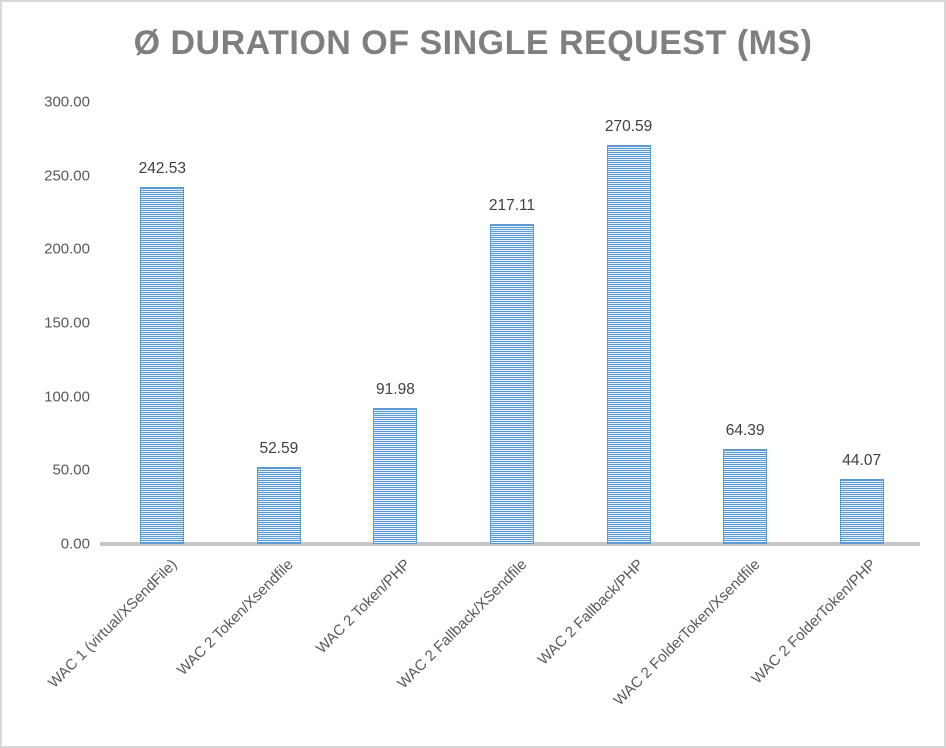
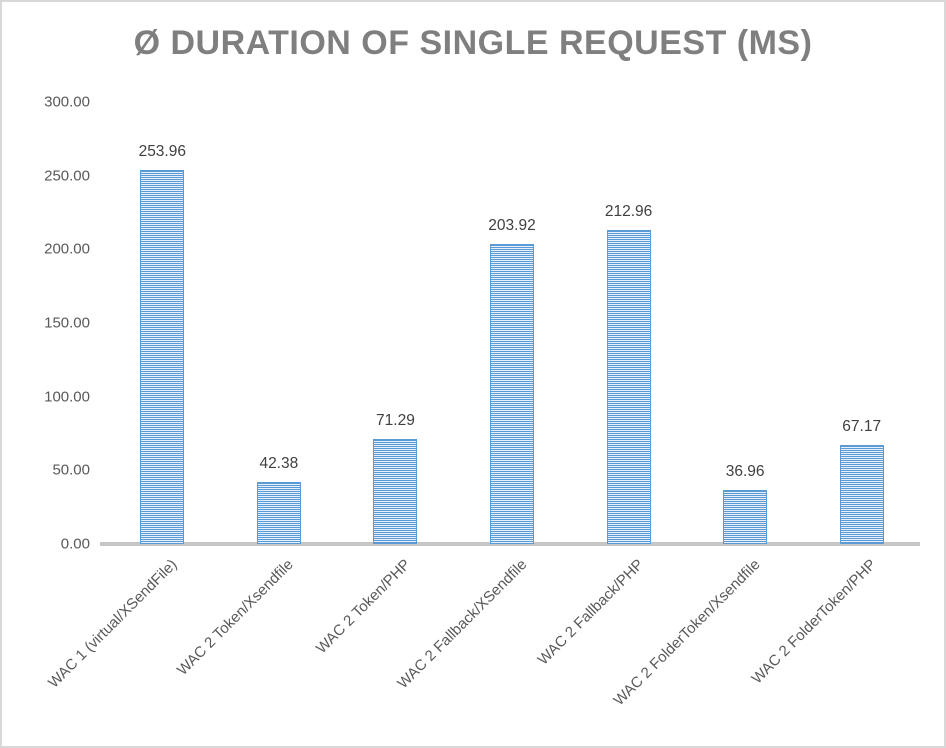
WAC 1 (virtual/XSendFile): 242.53 -> 253.96
WAC 2 Token/Xsendfile: 52.59 -> 42.38
WAC 2 Token/PHP: 91.98 -> 71.29
WAC 2 Fallback/XSendfile: 217.11 -> 203.92
WAC 2 Fallback/PHP: 270.59 -> 212.96
WAC 2 FolderToken/Xsendfile: 64.39 -> 36.96
WAC 2 FolderToken/PHP: 44.07 -> 67.17
